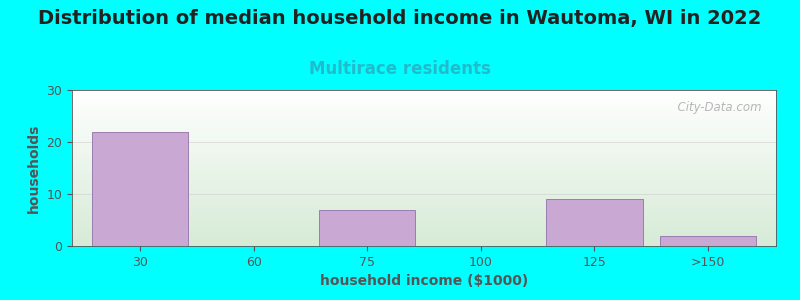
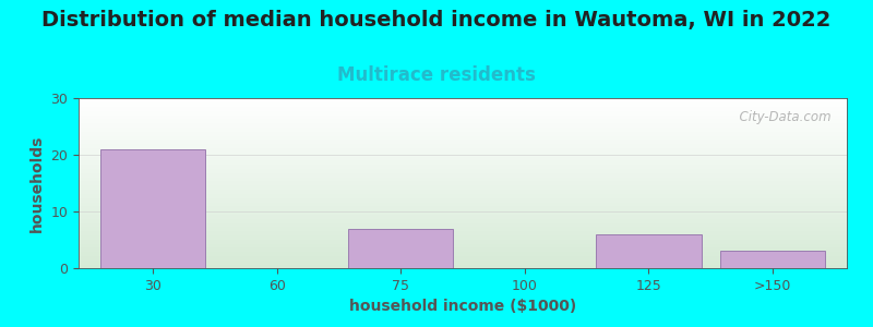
30: 22 -> 21
125: 9 -> 6
>150: 2 -> 3
